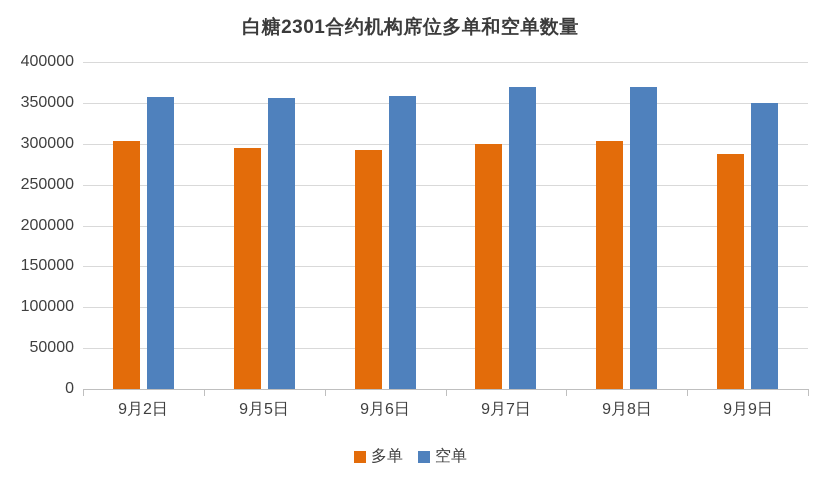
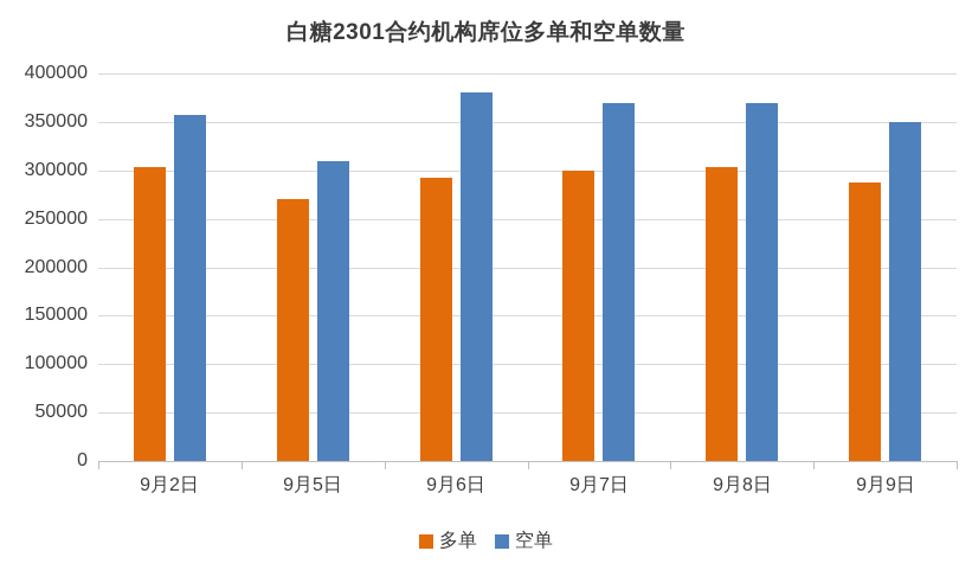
多单/9月5日: 300000 -> 270000
空单/9月5日: 360000 -> 310000
空单/9月6日: 360000 -> 380000
